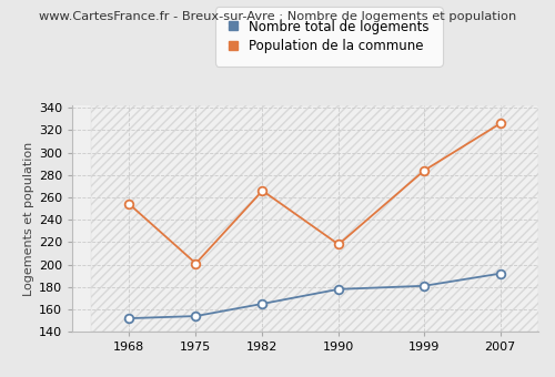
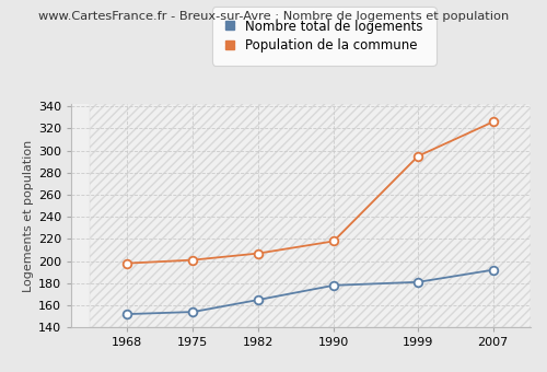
Population de la commune/1968: 254 -> 198
Population de la commune/1982: 266 -> 207
Population de la commune/1999: 284 -> 295
